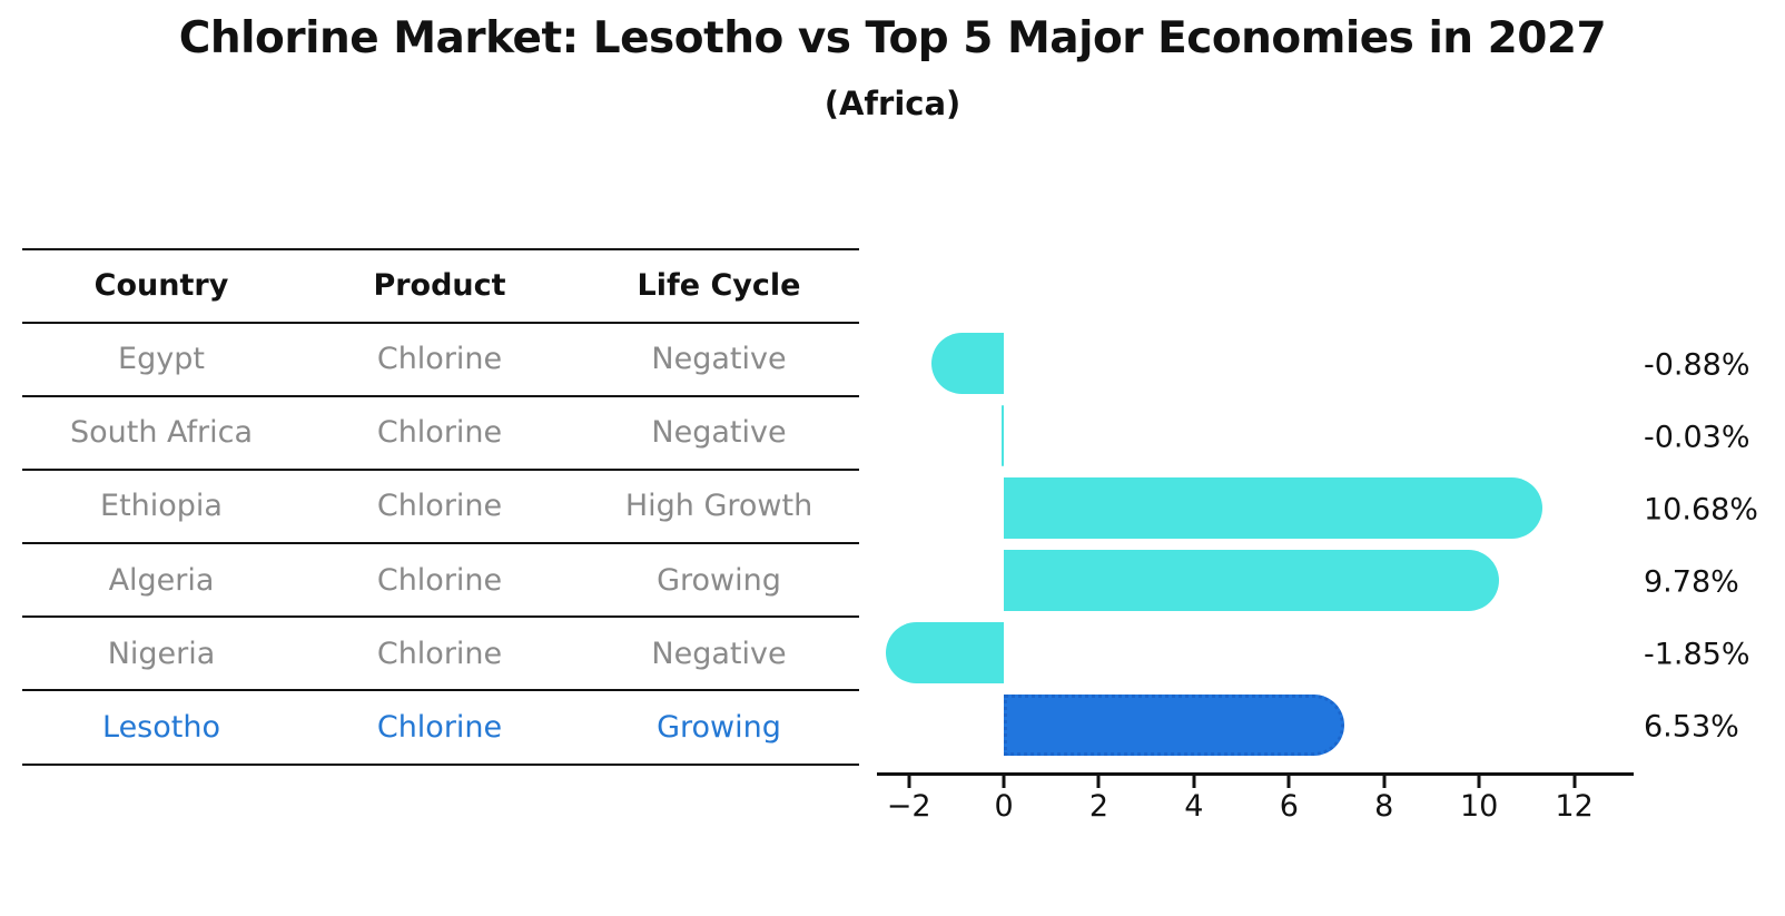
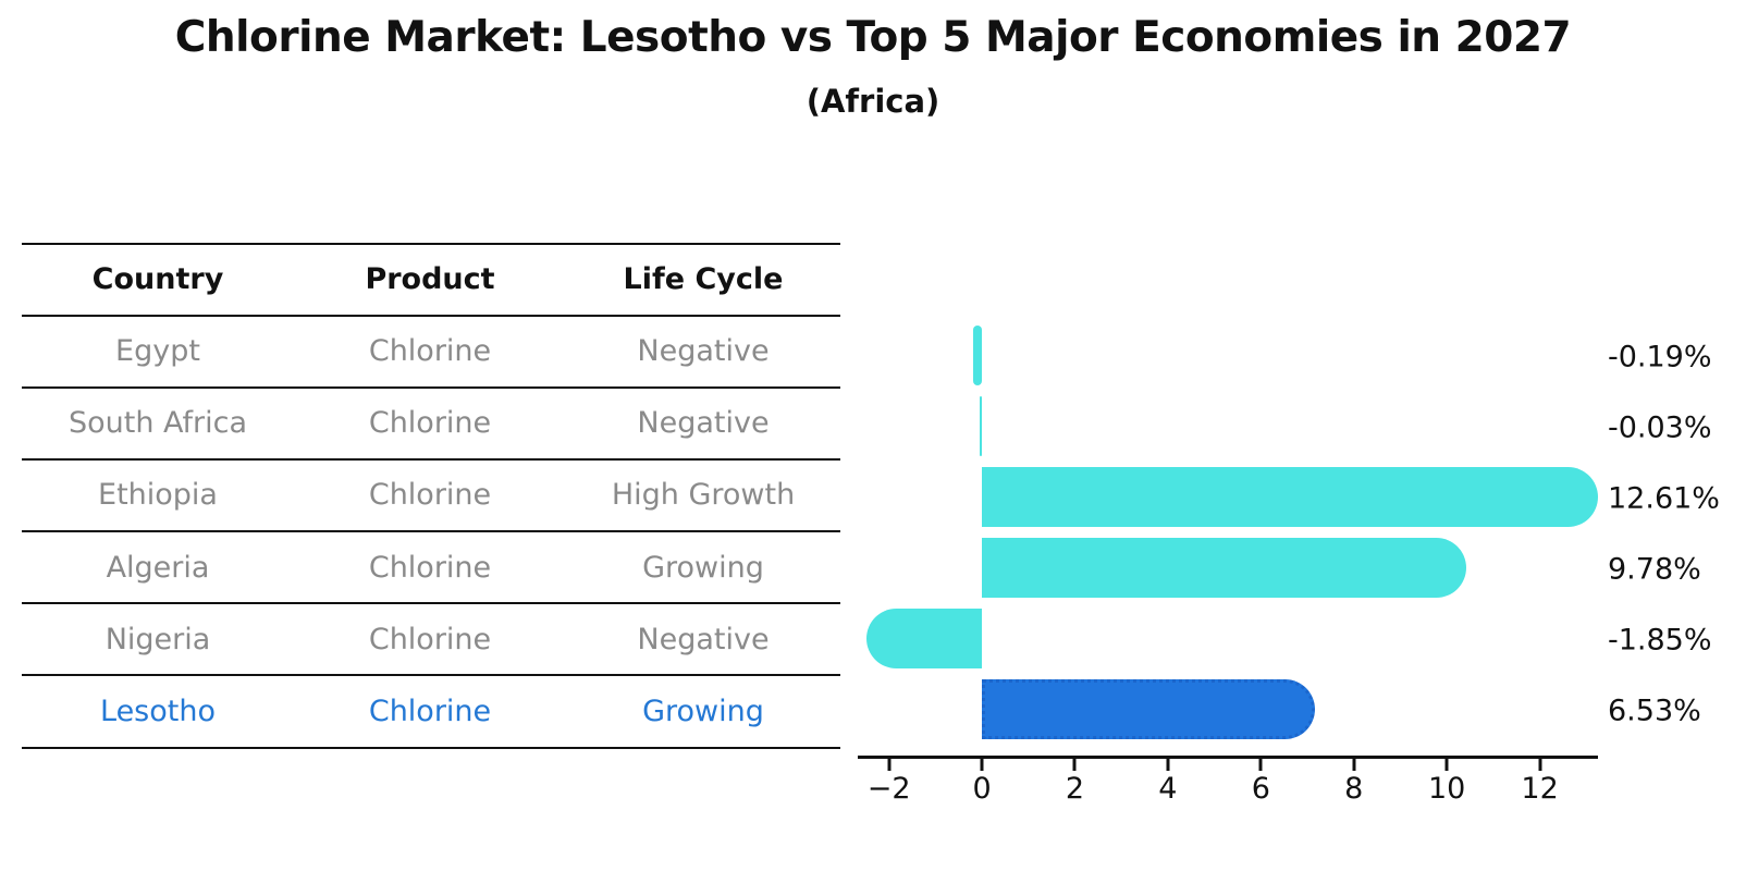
Egypt: -0.88% -> -0.19%
Ethiopia: 10.68% -> 12.61%
